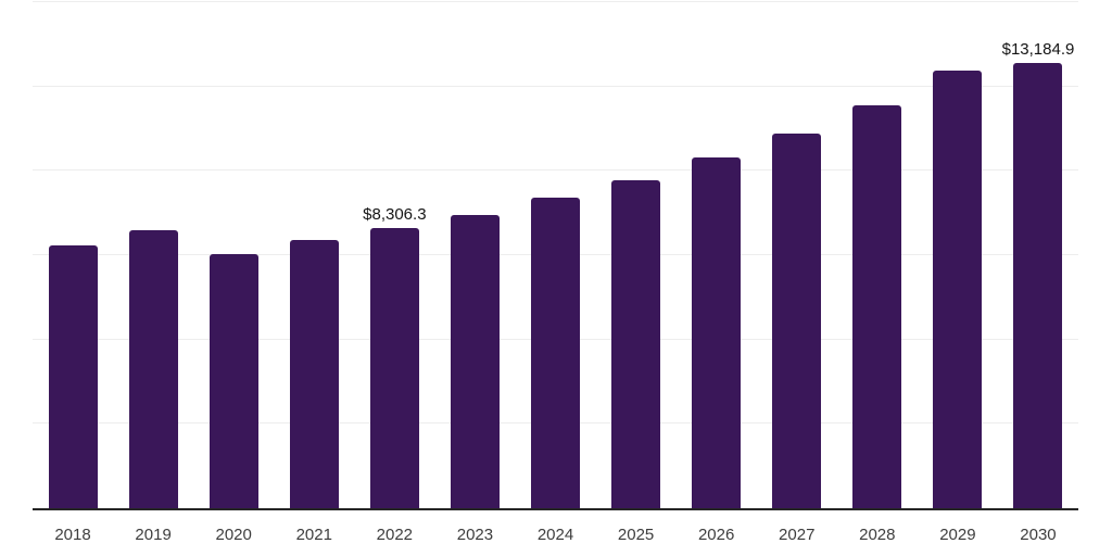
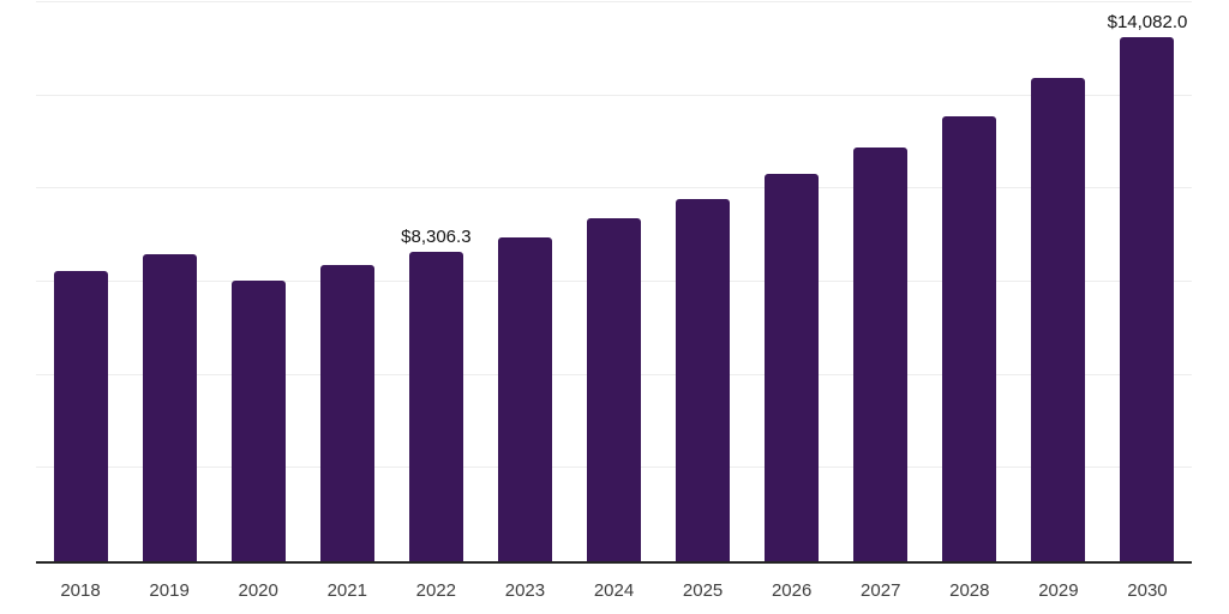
2030: $13,184.9 -> $14,082.0
